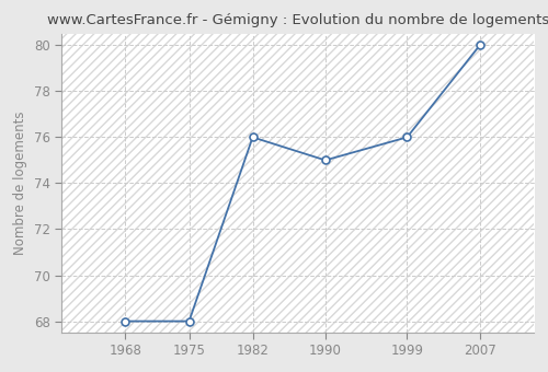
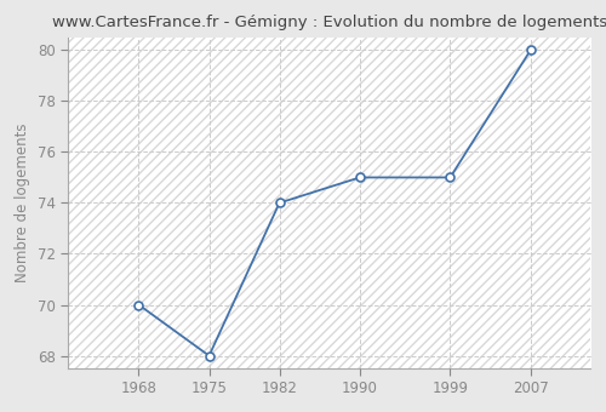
1968: 68 -> 70
1982: 76 -> 74
1999: 76 -> 75
